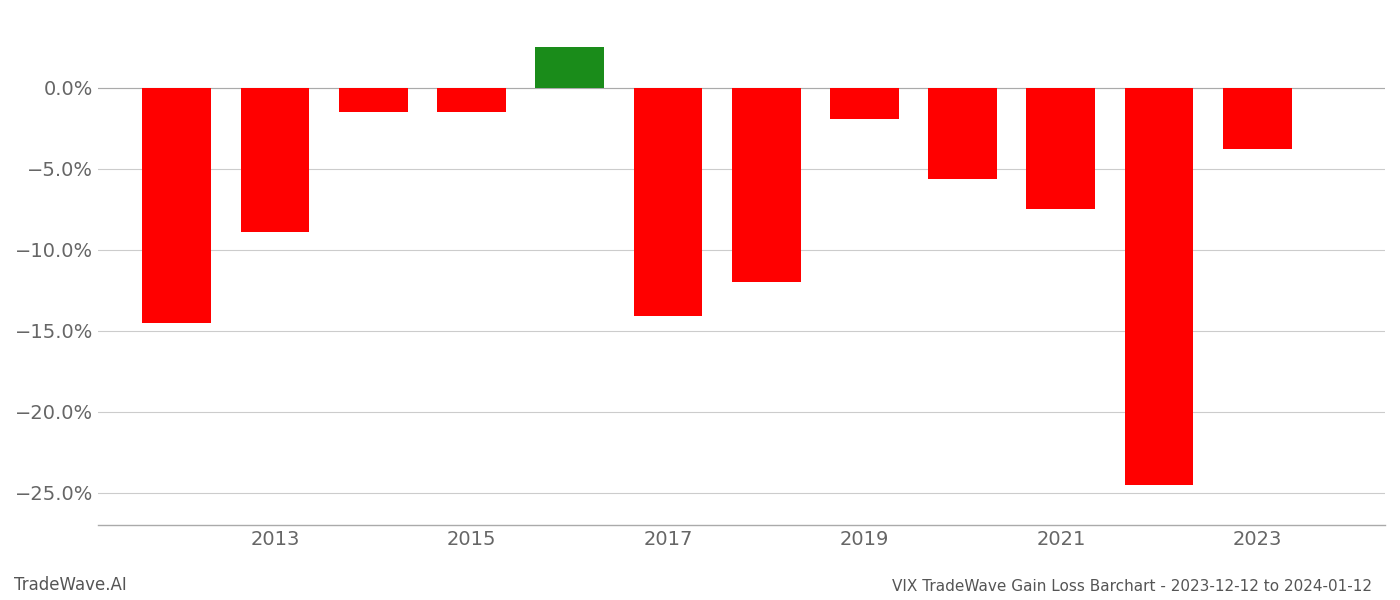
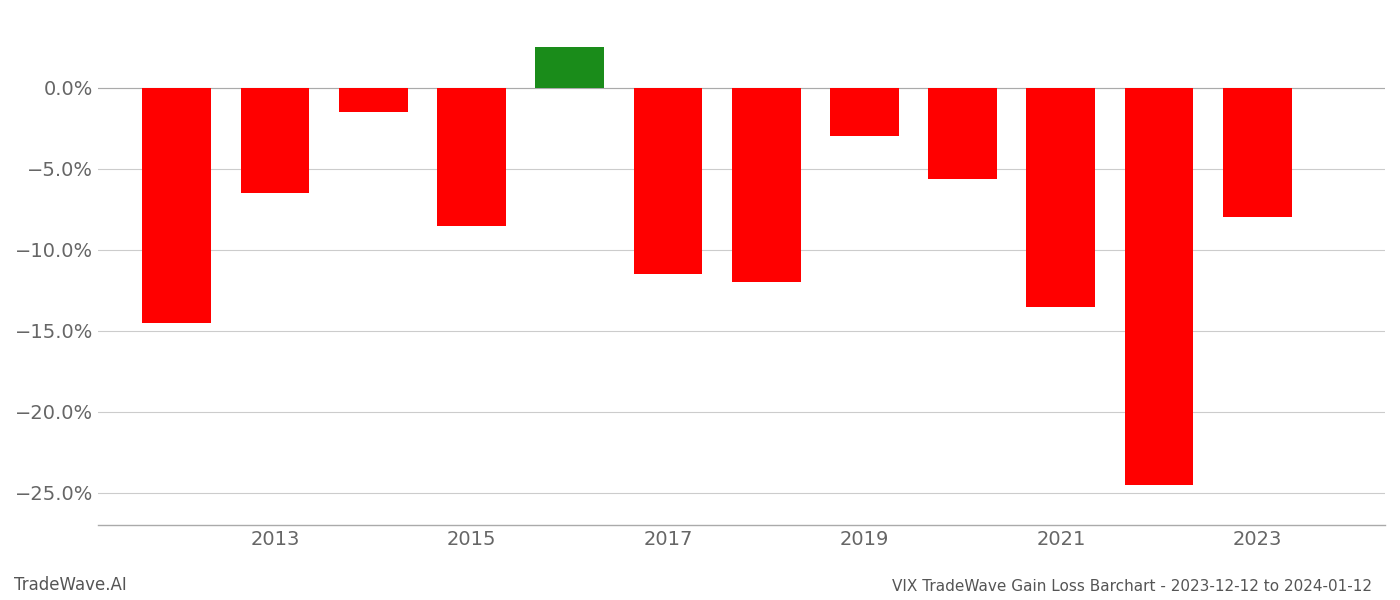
2013: -8.9% -> -6.5%
2015: -1.5% -> -8.5%
2017: -14.1% -> -11.5%
2019: -1.9% -> -3.0%
2021: -7.5% -> -13.5%
2023: -3.8% -> -8.0%
